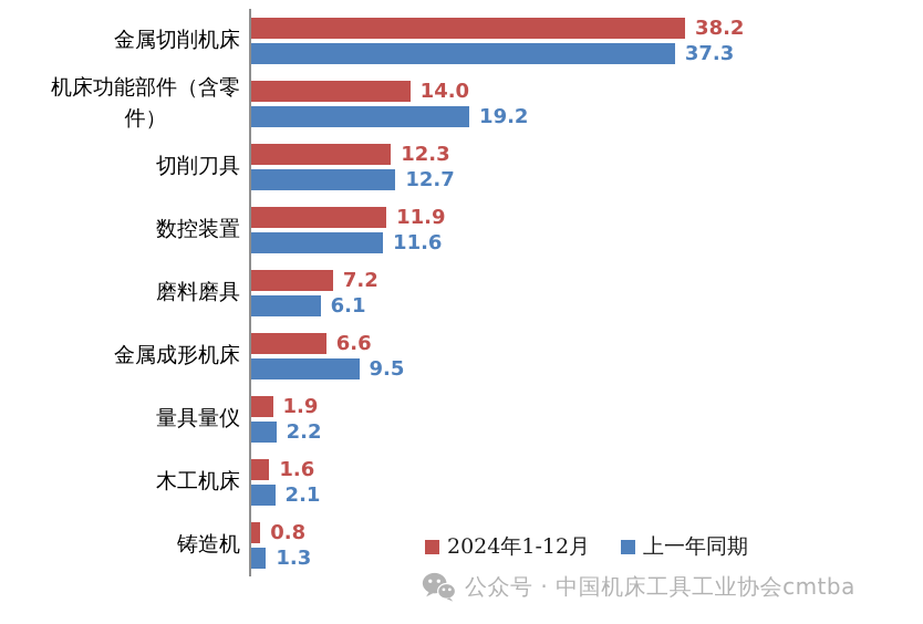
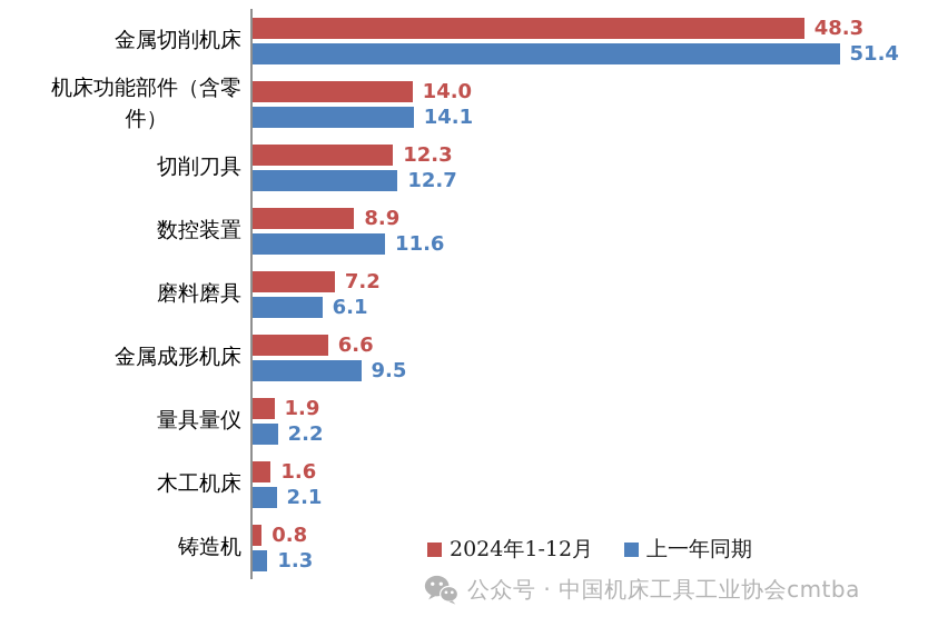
2024年1-12月/金属切削机床: 38.2 -> 48.3
上一年同期/金属切削机床: 37.3 -> 51.4
上一年同期/机床功能部件（含零 件）: 19.2 -> 14.1
2024年1-12月/数控装置: 11.9 -> 8.9
